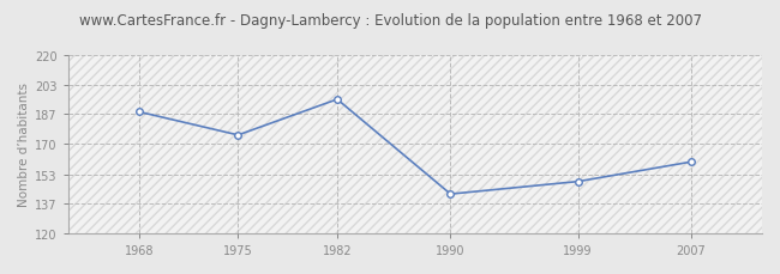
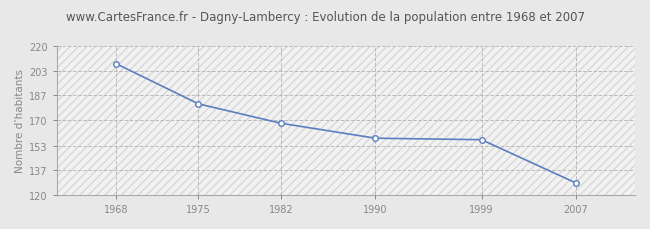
1968: 188 -> 208
1975: 175 -> 181
1982: 195 -> 168
1990: 142 -> 158
1999: 149 -> 157
2007: 160 -> 128
